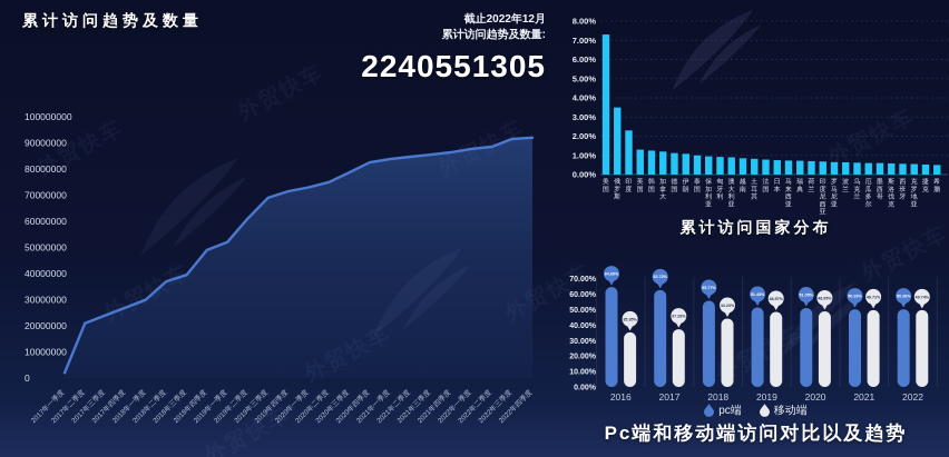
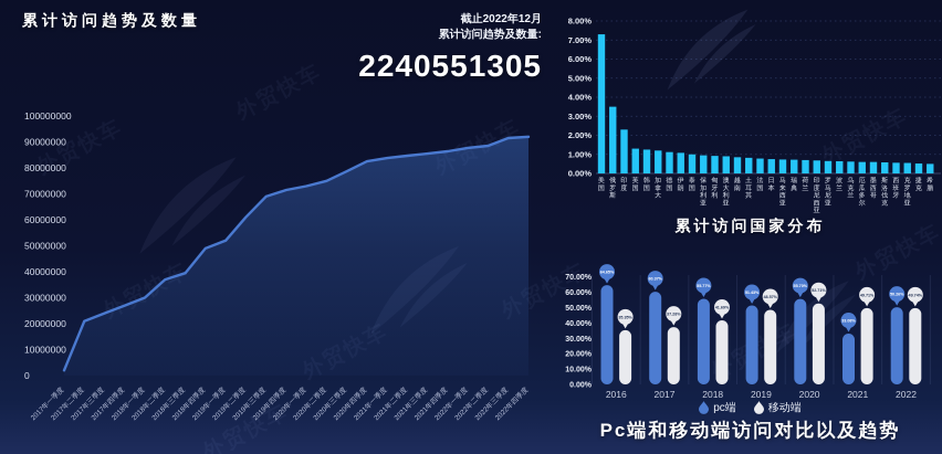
Pc端和移动端访问对比以及趋势/pc端/2017: 62.72% -> 60.37%
Pc端和移动端访问对比以及趋势/移动端/2018: 44.23% -> 41.69%
Pc端和移动端访问对比以及趋势/pc端/2020: 51.05% -> 55.70%
Pc端和移动端访问对比以及趋势/移动端/2020: 48.95% -> 52.71%
Pc端和移动端访问对比以及趋势/pc端/2021: 50.29% -> 33.08%
